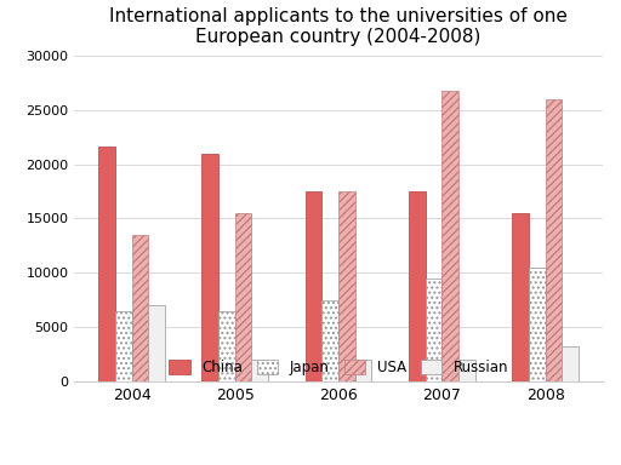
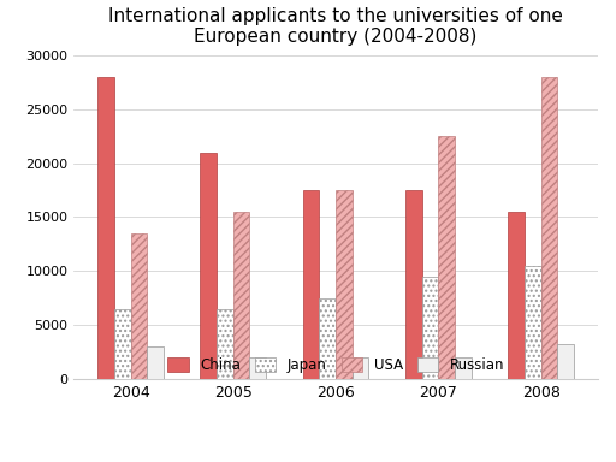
China/2004: 21600 -> 28000
Russian/2004: 7000 -> 3000
USA/2007: 26800 -> 22500
USA/2008: 26000 -> 28000
